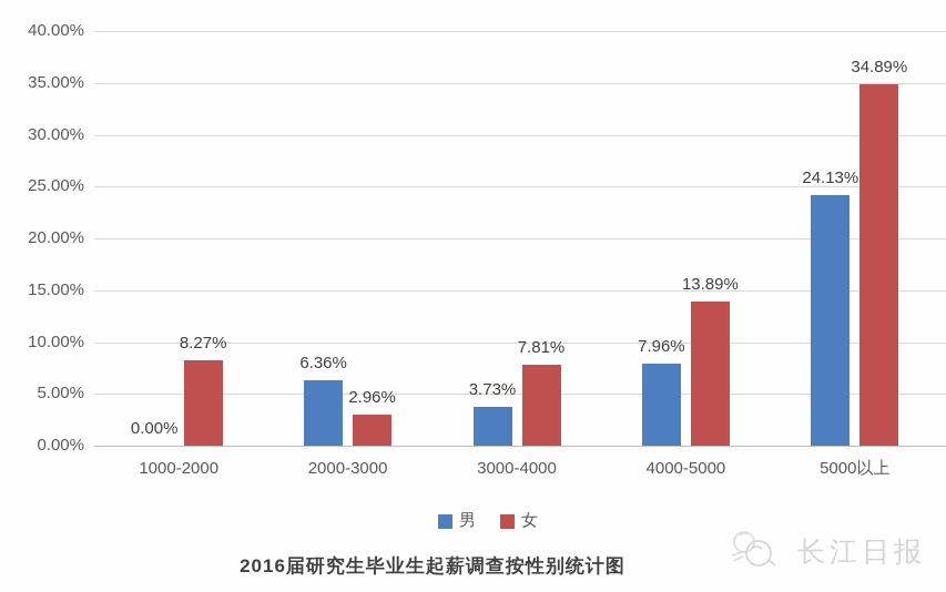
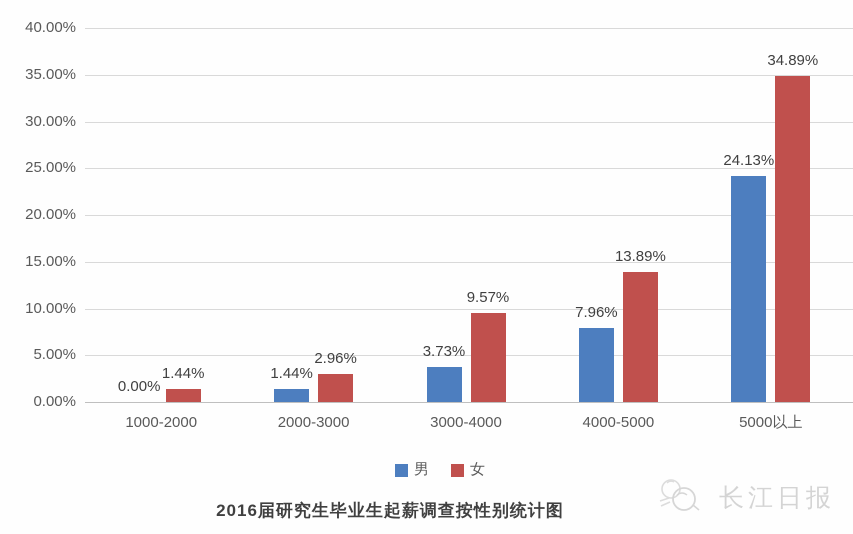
女/1000-2000: 8.27% -> 1.44%
男/2000-3000: 6.36% -> 1.44%
女/3000-4000: 7.81% -> 9.57%
